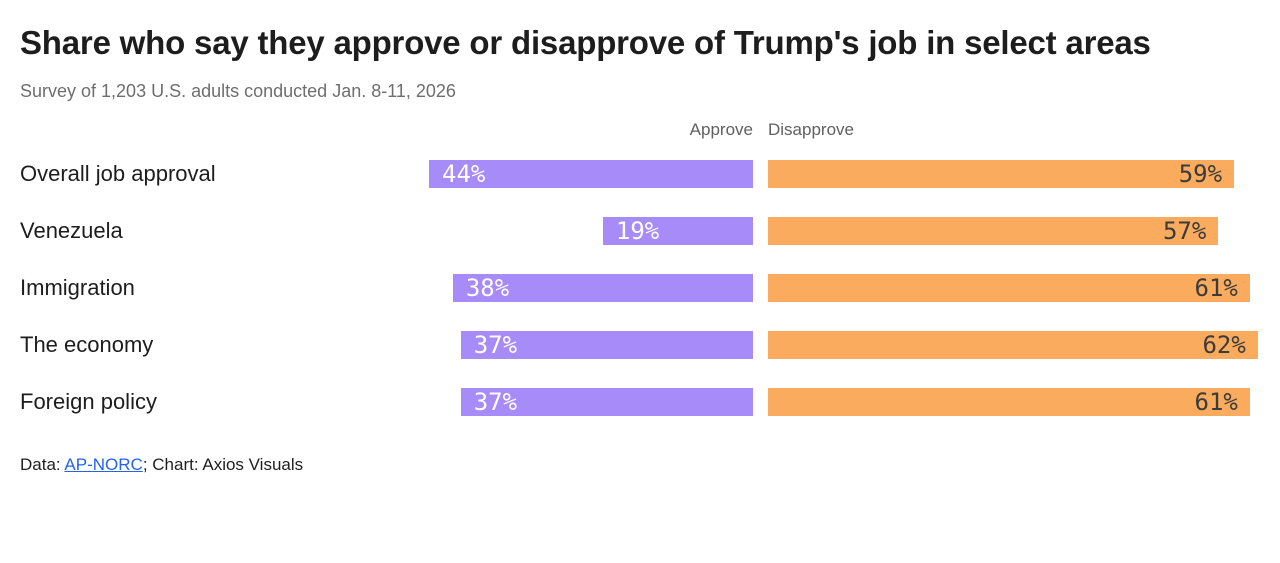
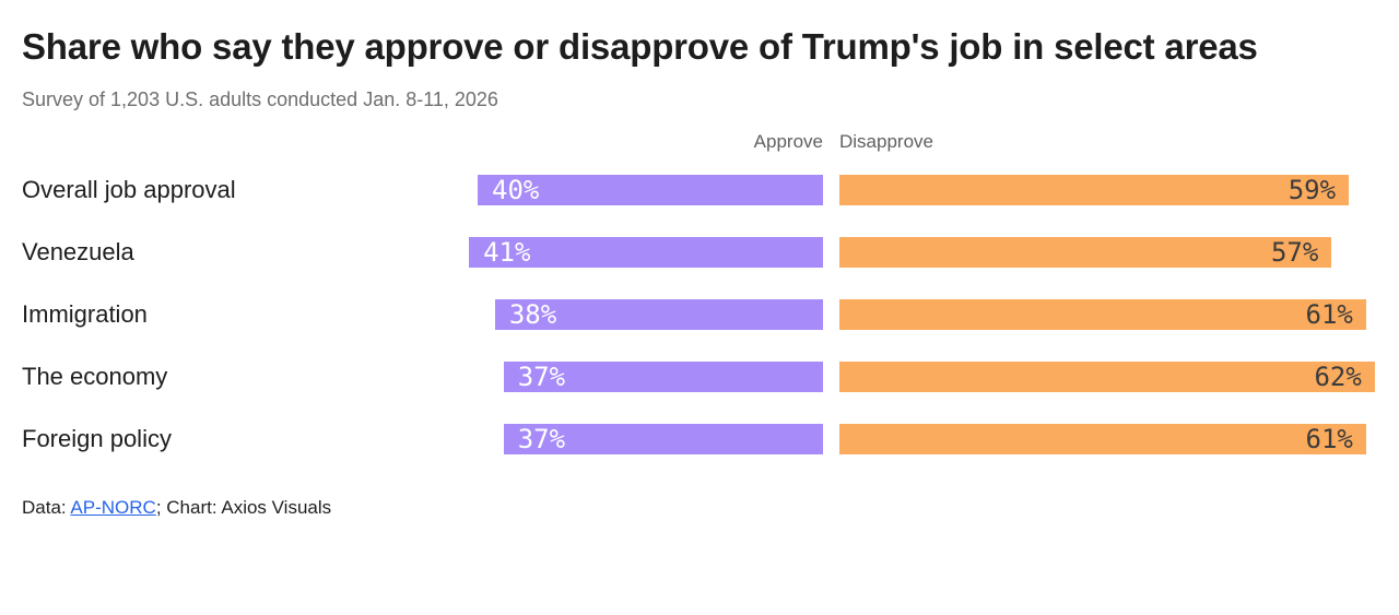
Approve/Overall job approval: 44% -> 40%
Approve/Venezuela: 19% -> 41%
